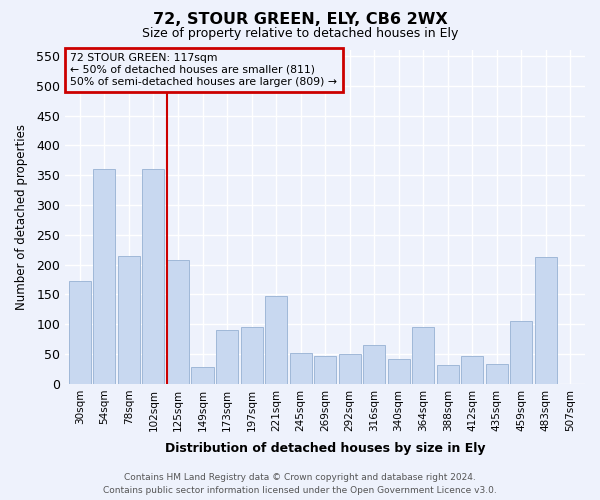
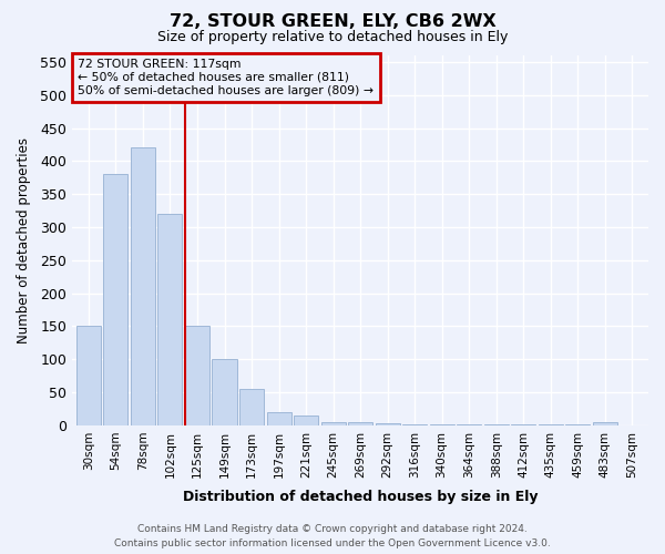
30sqm: 172 -> 150
54sqm: 360 -> 380
78sqm: 214 -> 420
102sqm: 360 -> 320
125sqm: 208 -> 150
149sqm: 28 -> 100
173sqm: 90 -> 55
197sqm: 96 -> 20
221sqm: 148 -> 15
245sqm: 52 -> 5
269sqm: 46 -> 5
292sqm: 50 -> 3
316sqm: 66 -> 2
340sqm: 42 -> 2
364sqm: 96 -> 1
388sqm: 32 -> 1
412sqm: 46 -> 1
435sqm: 34 -> 1
459sqm: 106 -> 1
483sqm: 212 -> 5
